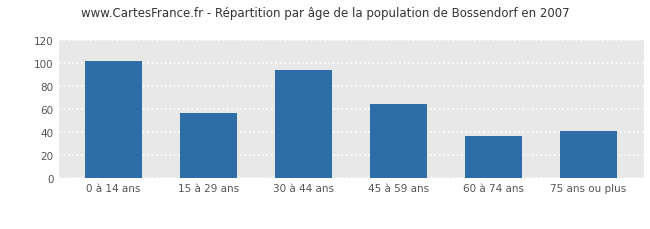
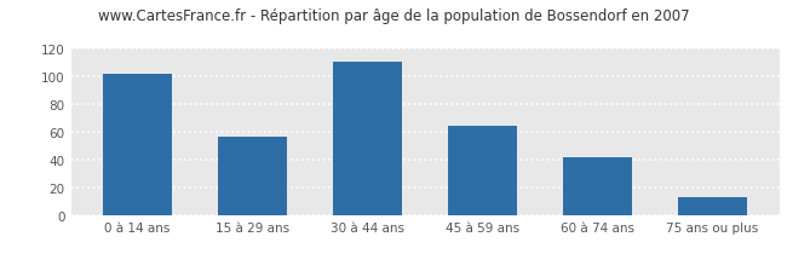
30 à 44 ans: 94 -> 111
60 à 74 ans: 37 -> 42
75 ans ou plus: 41 -> 13
